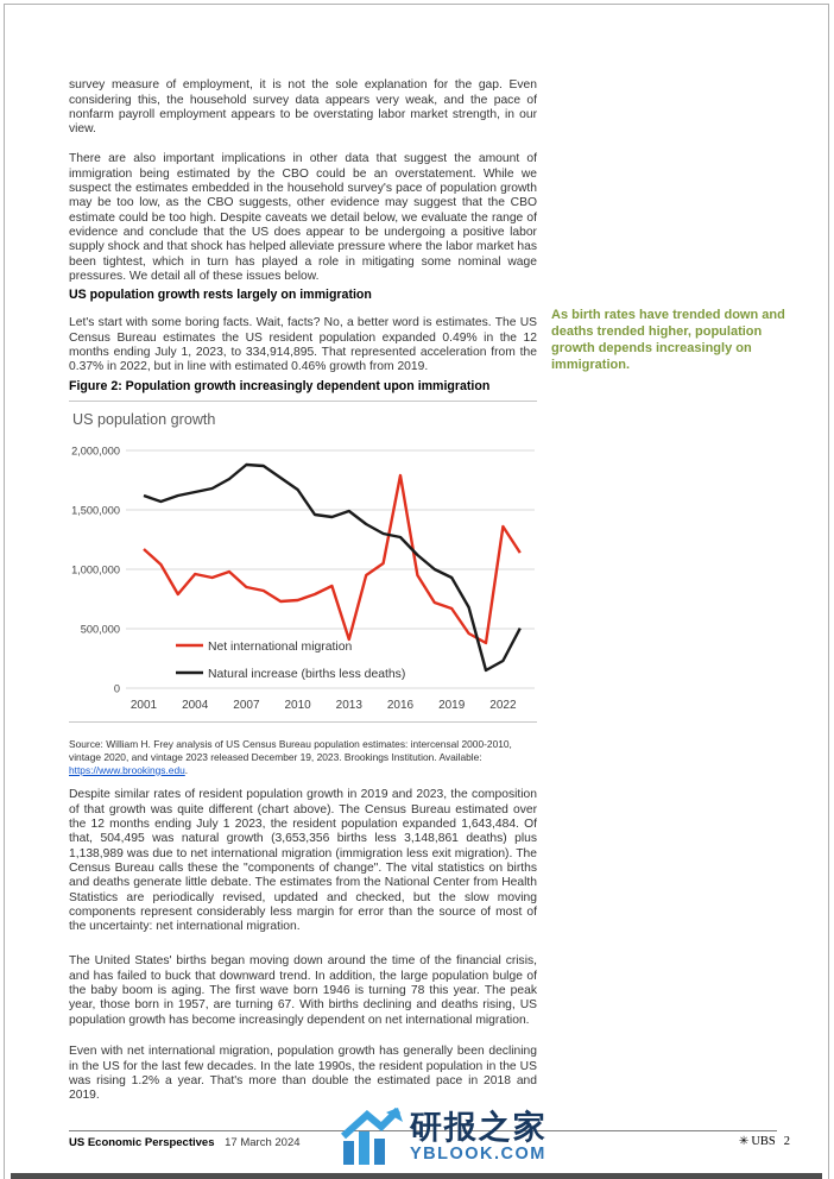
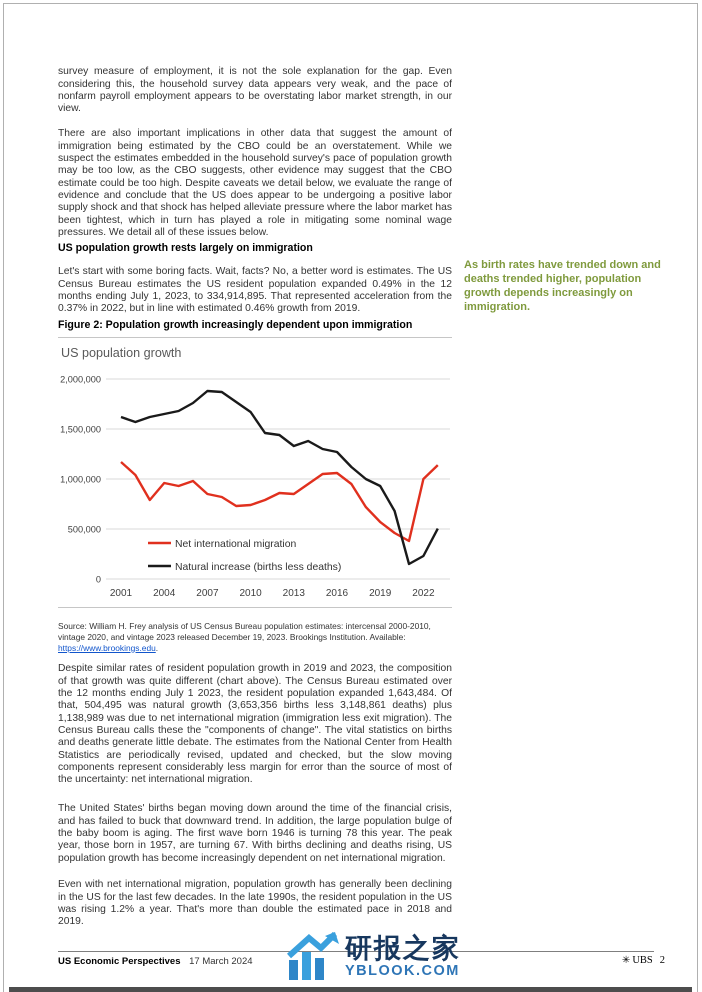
Net international migration/2013: 410000 -> 850000
Natural increase (births less deaths)/2013: 1490000 -> 1330000
Net international migration/2016: 1790000 -> 1060000
Net international migration/2019: 670000 -> 570000
Net international migration/2022: 1360000 -> 1000000
